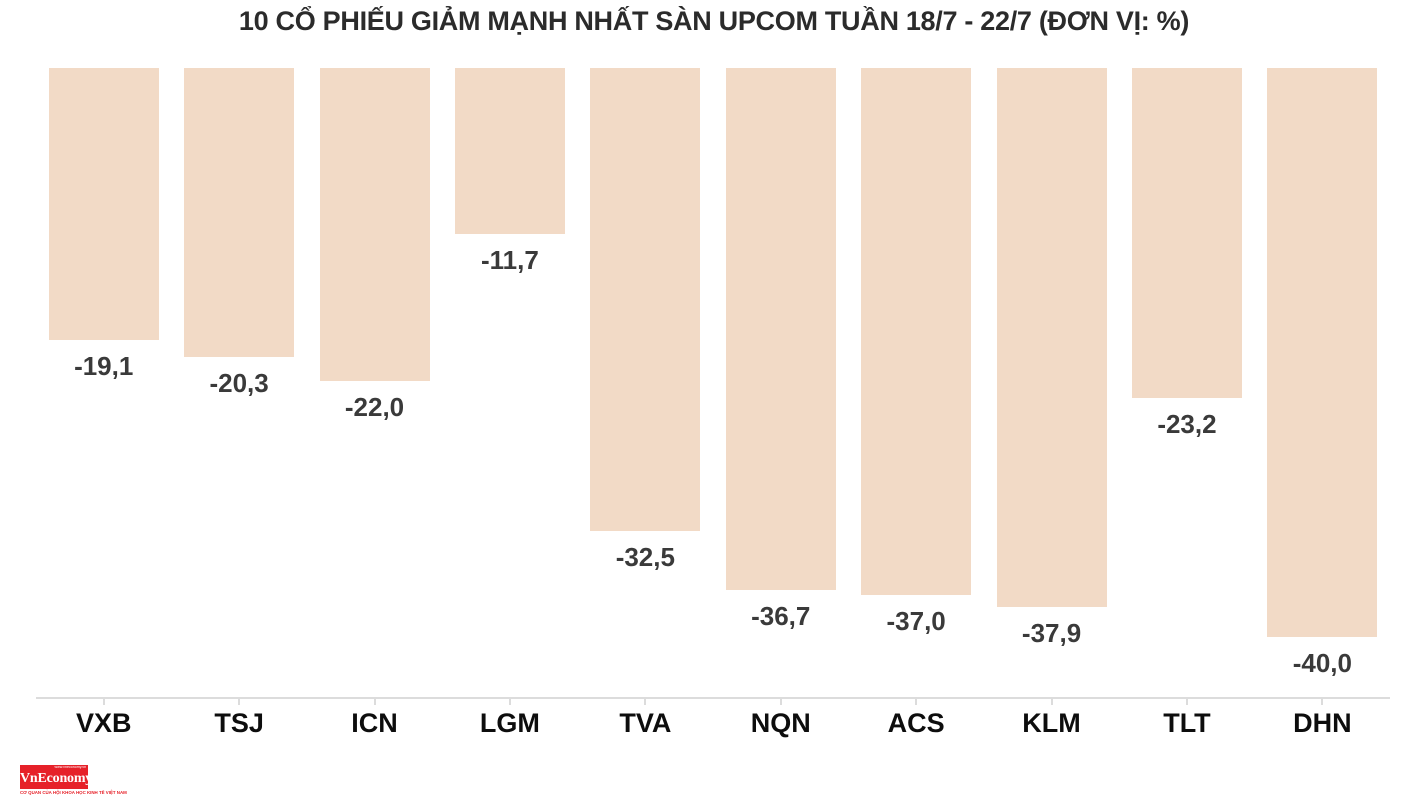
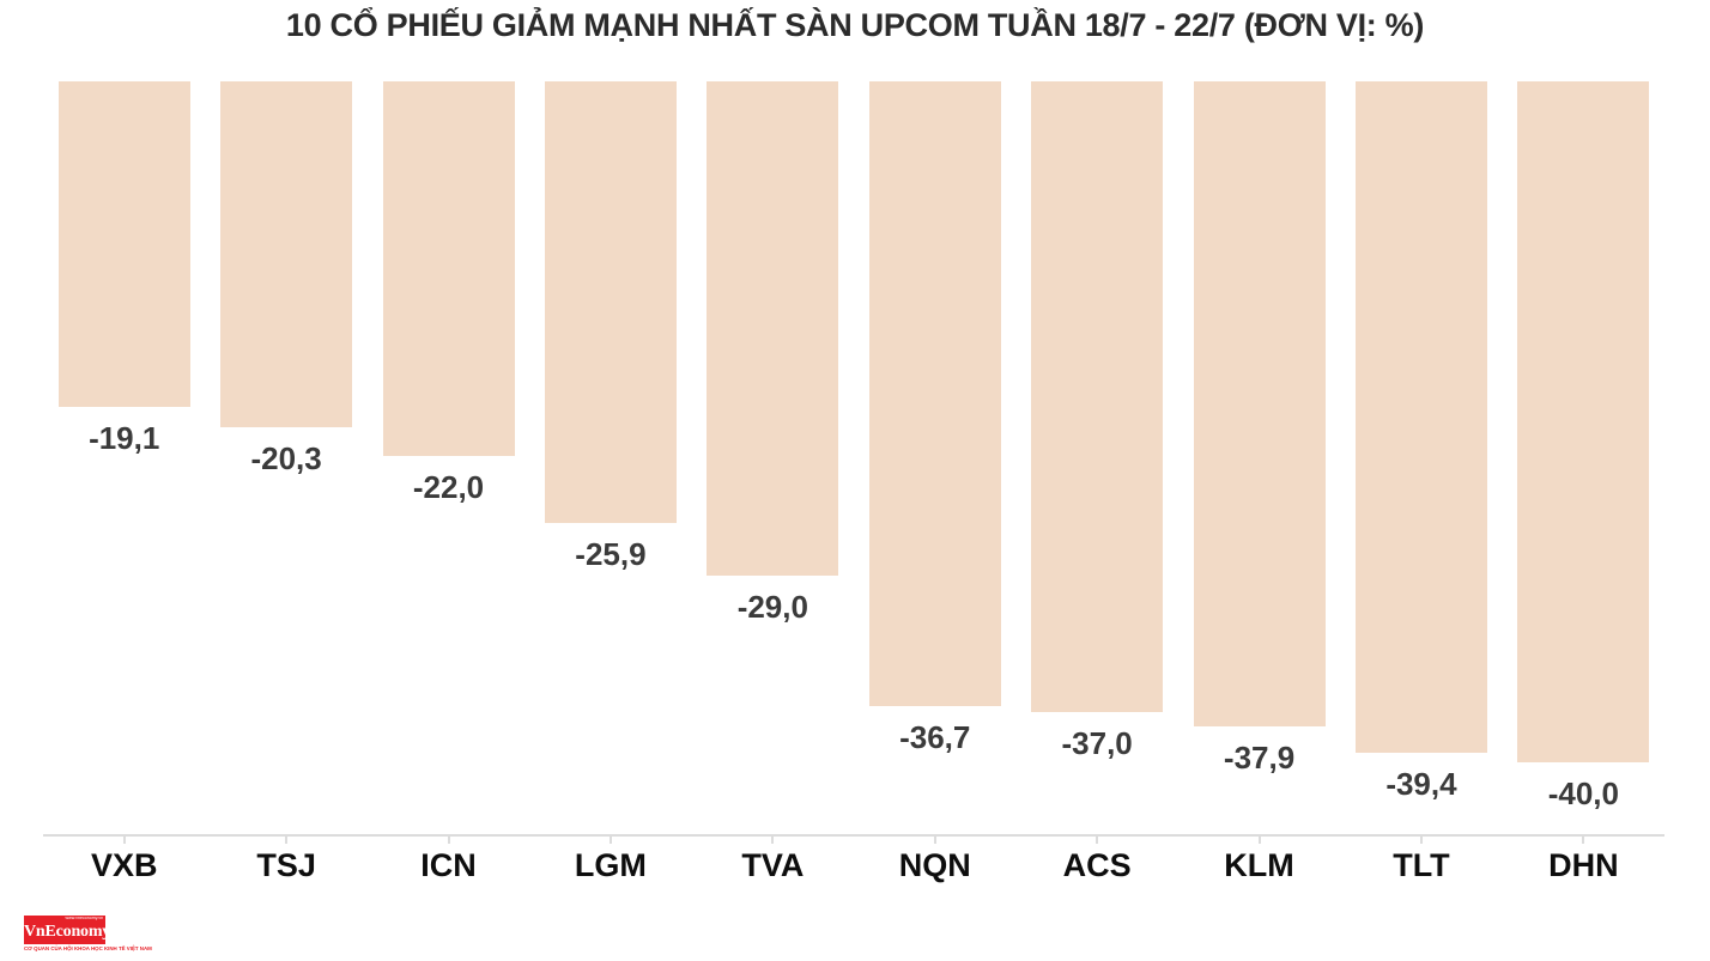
LGM: -11,7 -> -25,9
TVA: -32,5 -> -29,0
TLT: -23,2 -> -39,4
